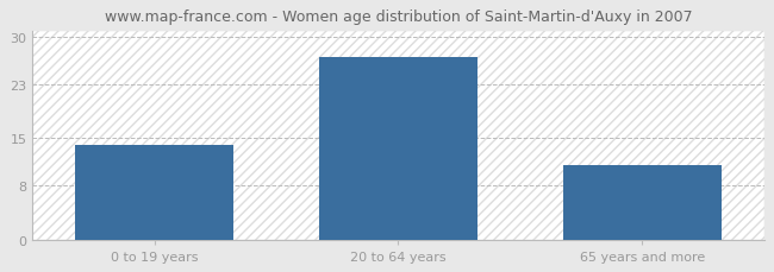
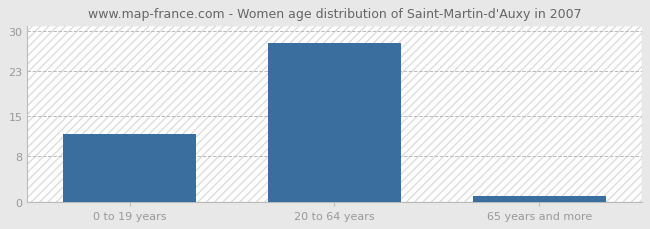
0 to 19 years: 14 -> 12
20 to 64 years: 27 -> 28
65 years and more: 11 -> 1
